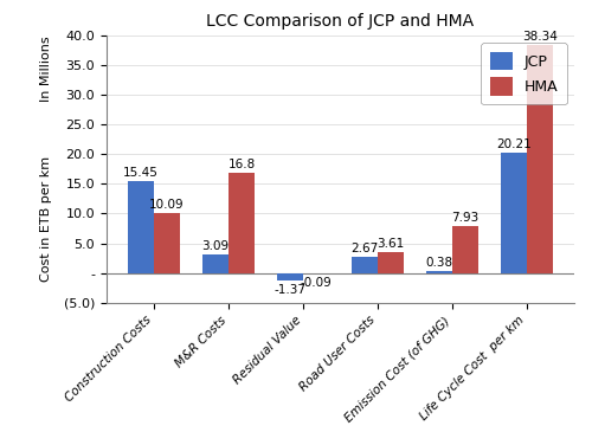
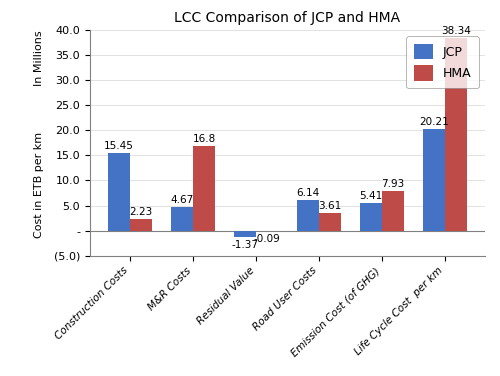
HMA/Construction Costs: 10.09 -> 2.23
JCP/M&R Costs: 3.09 -> 4.67
JCP/Road User Costs: 2.67 -> 6.14
JCP/Emission Cost (of GHG): 0.38 -> 5.41
